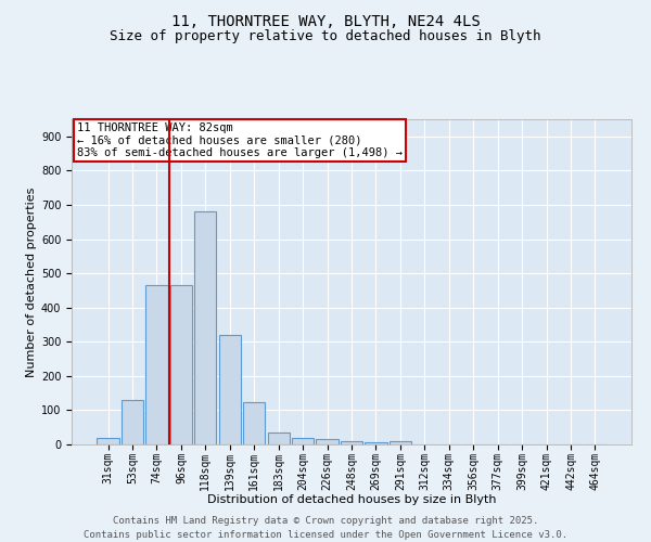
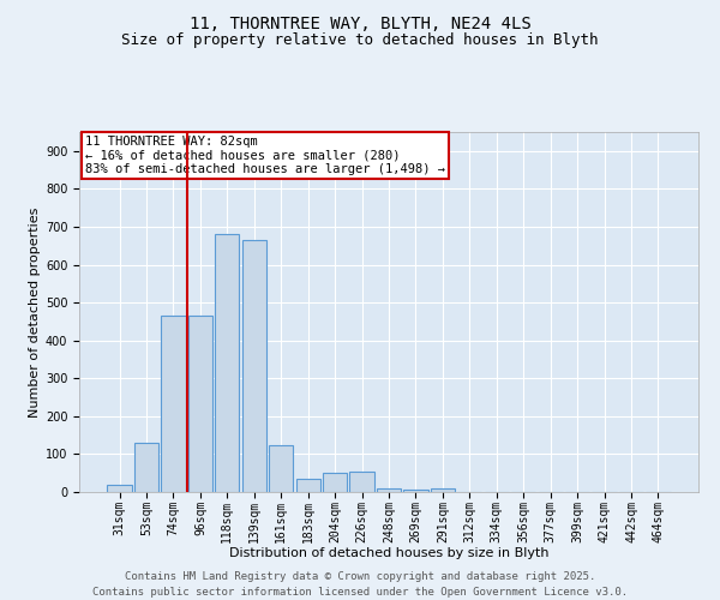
139sqm: 320 -> 665
204sqm: 18 -> 50
226sqm: 15 -> 55
